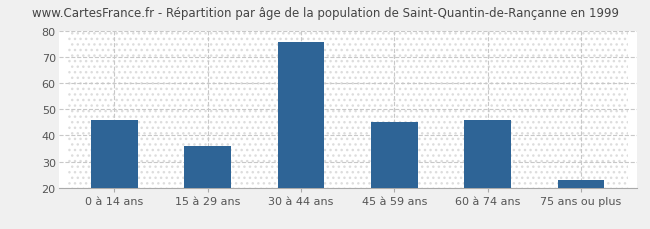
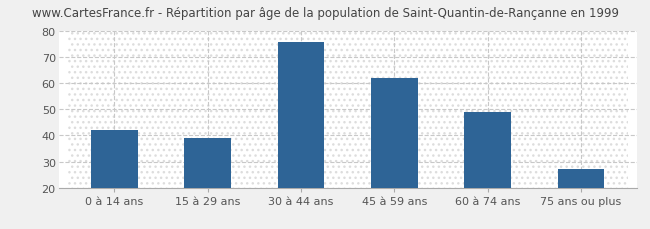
0 à 14 ans: 46 -> 42
15 à 29 ans: 36 -> 39
45 à 59 ans: 45 -> 62
60 à 74 ans: 46 -> 49
75 ans ou plus: 23 -> 27
